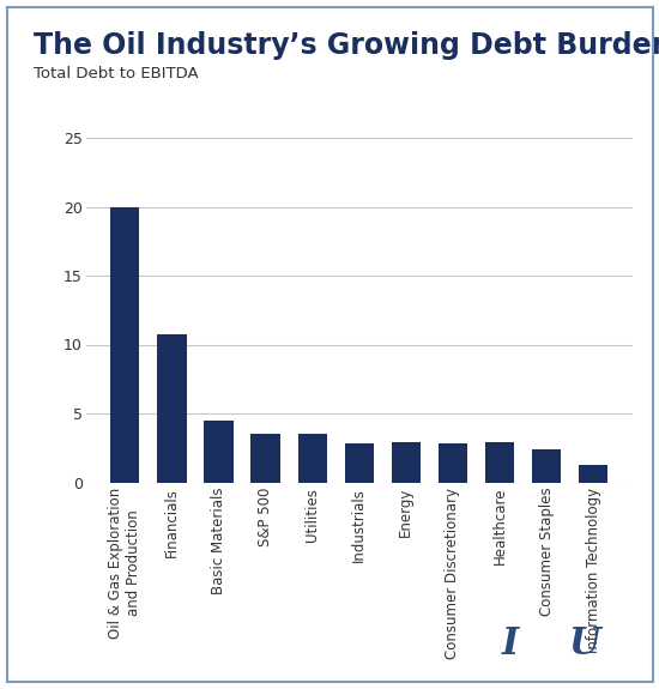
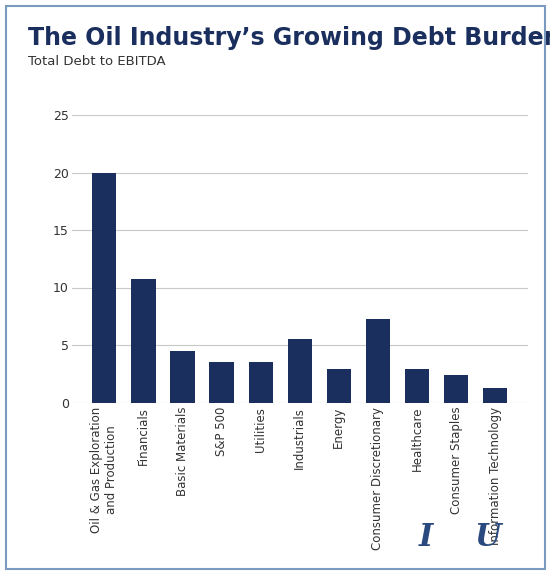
Industrials: 2.8 -> 5.5
Consumer Discretionary: 2.8 -> 7.3
